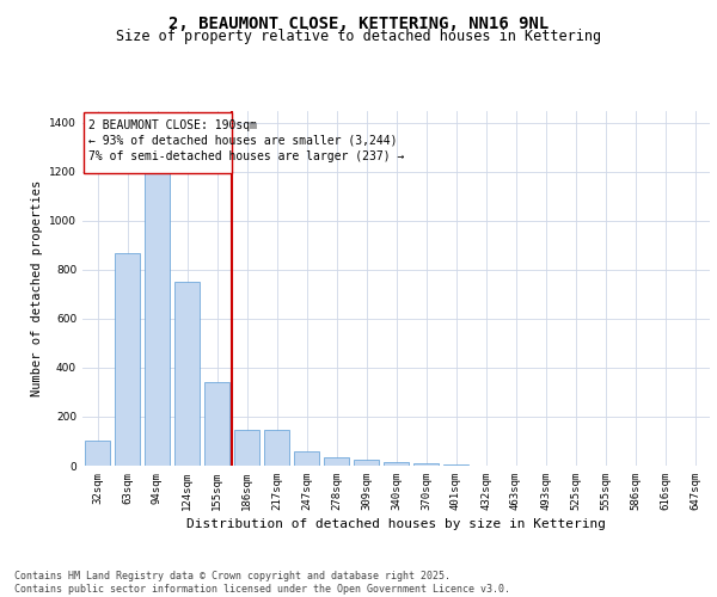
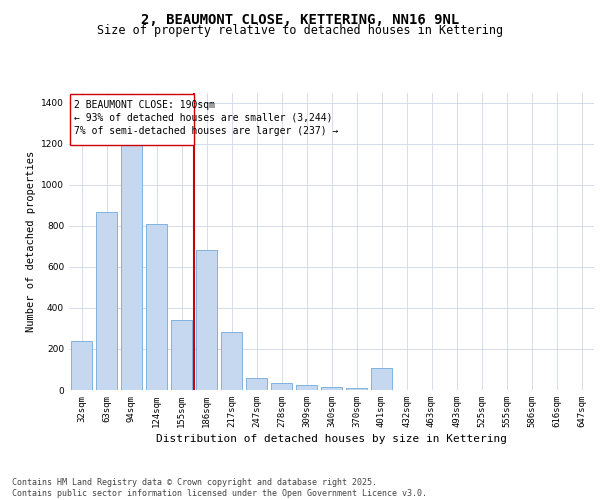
32sqm: 100 -> 240
124sqm: 750 -> 810
186sqm: 145 -> 680
217sqm: 145 -> 285
401sqm: 4 -> 105
